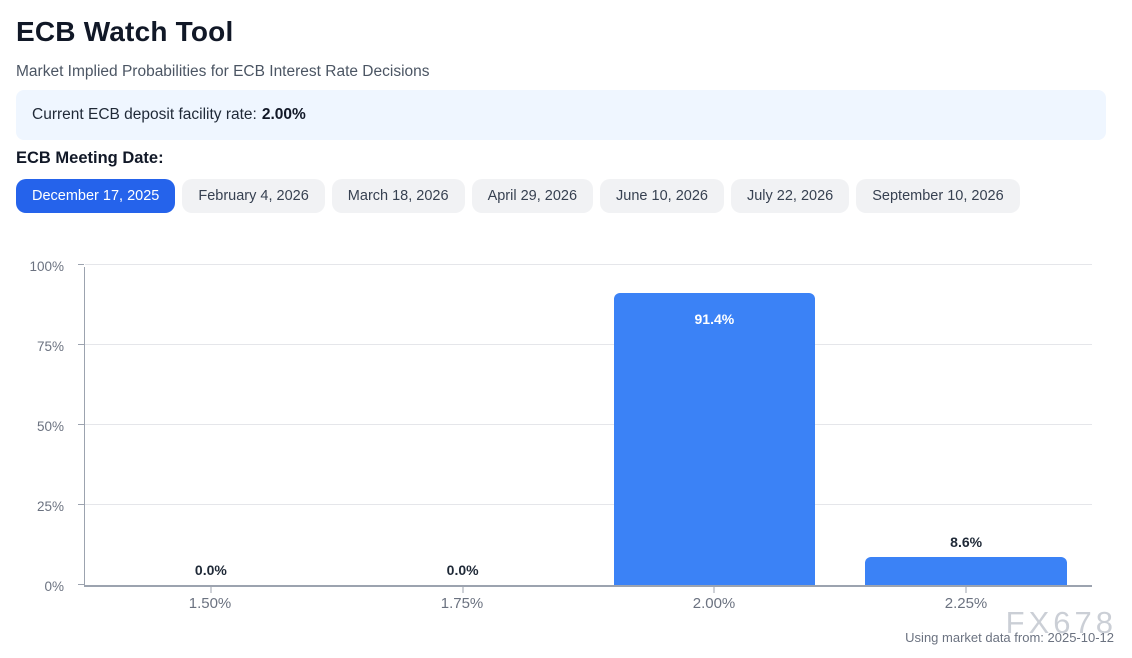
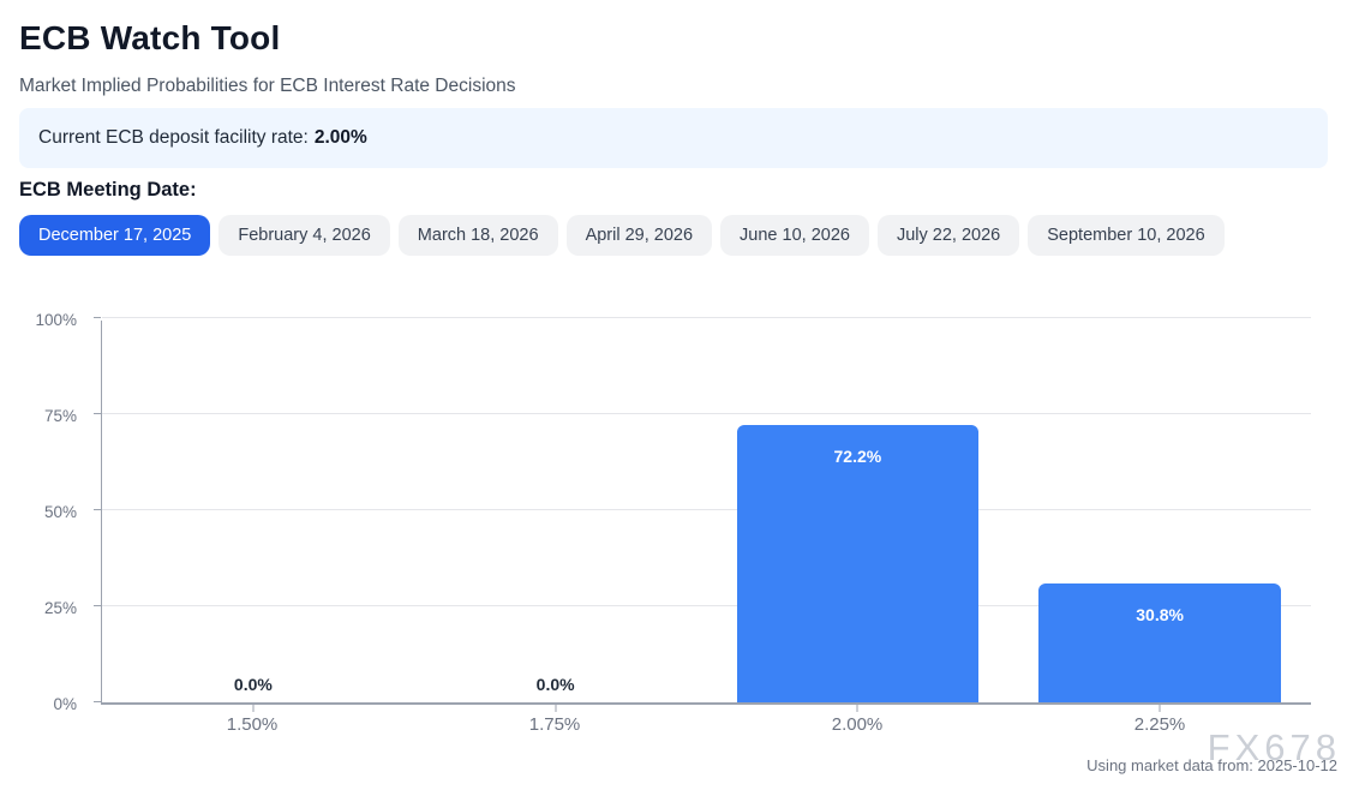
2.00%: 91.4% -> 72.2%
2.25%: 8.6% -> 30.8%
